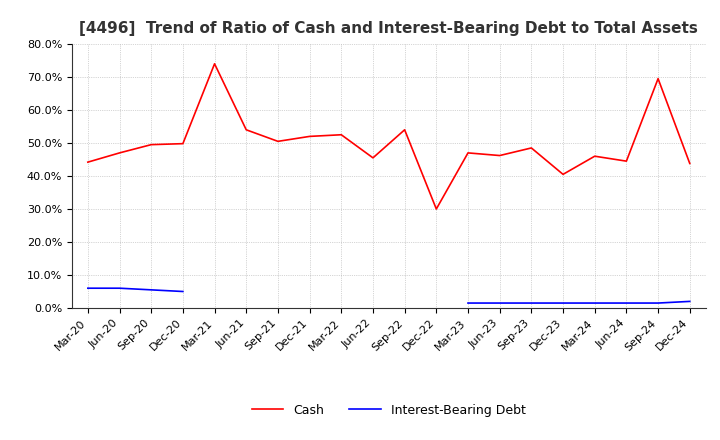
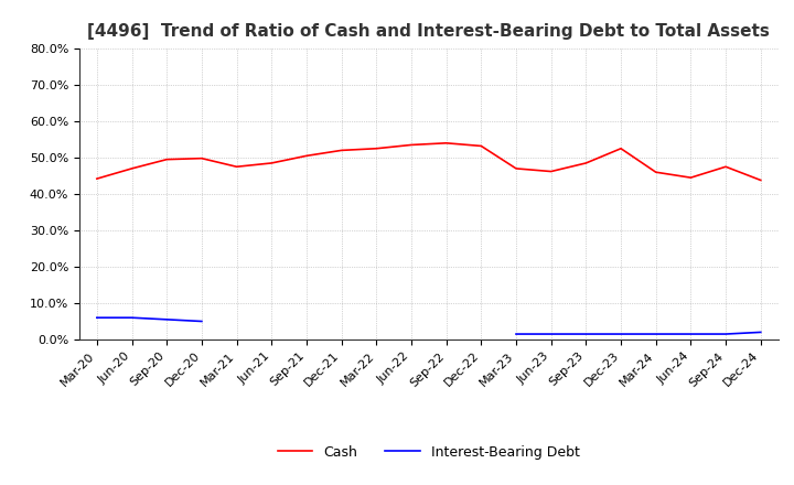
Cash/Mar-21: 74.0% -> 47.5%
Cash/Jun-21: 54.0% -> 48.5%
Cash/Jun-22: 45.5% -> 53.5%
Cash/Dec-22: 30.0% -> 53.2%
Cash/Dec-23: 40.5% -> 52.5%
Cash/Sep-24: 69.5% -> 47.5%
